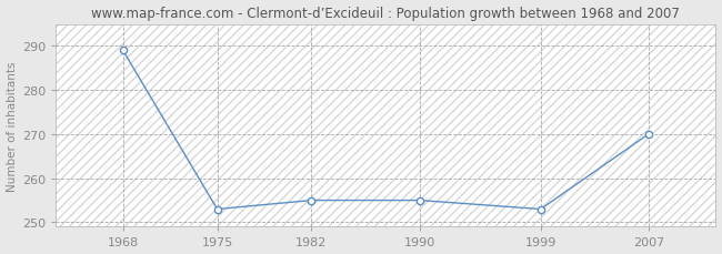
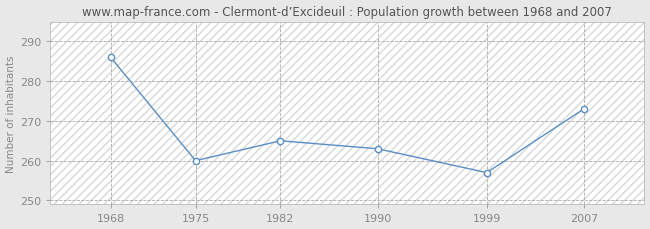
1968: 289 -> 286
1975: 253 -> 260
1982: 255 -> 265
1990: 255 -> 263
1999: 253 -> 257
2007: 270 -> 273
